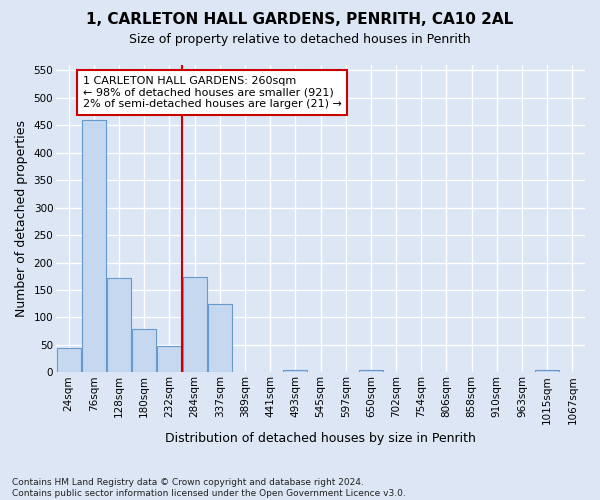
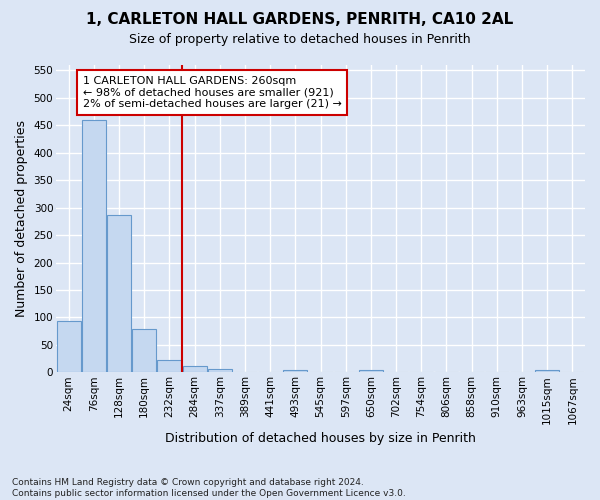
24sqm: 44 -> 93
128sqm: 172 -> 287
232sqm: 48 -> 22
284sqm: 174 -> 11
337sqm: 124 -> 6
